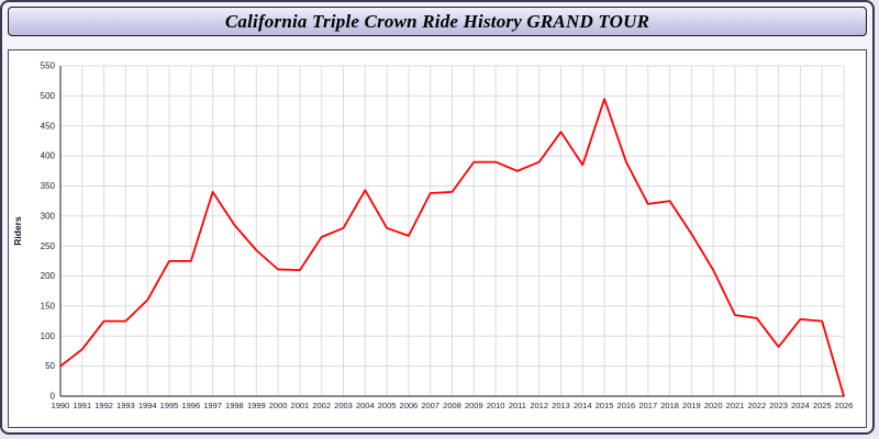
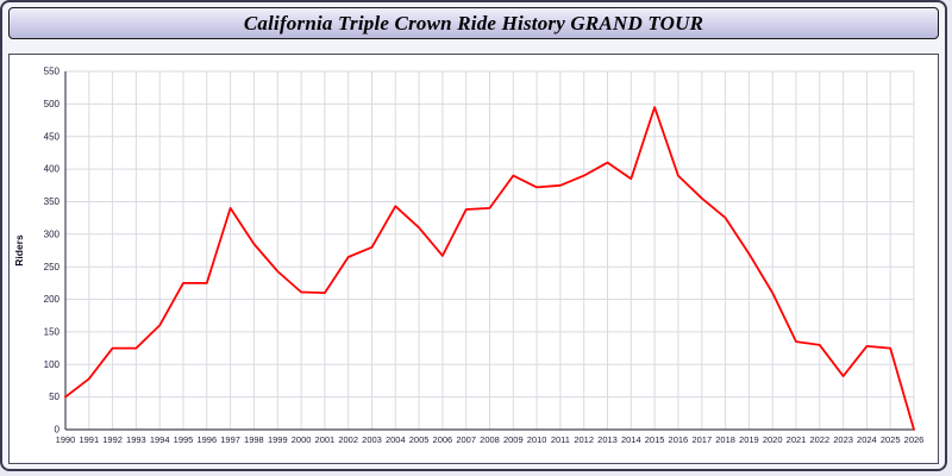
2005: 280 -> 310
2010: 390 -> 370
2013: 440 -> 410
2017: 320 -> 360
